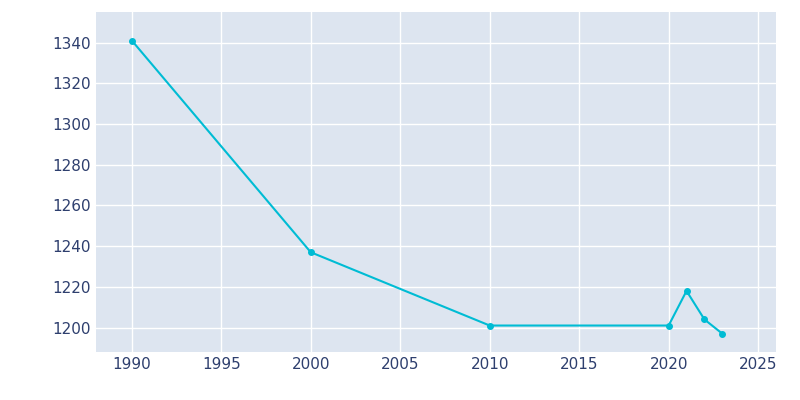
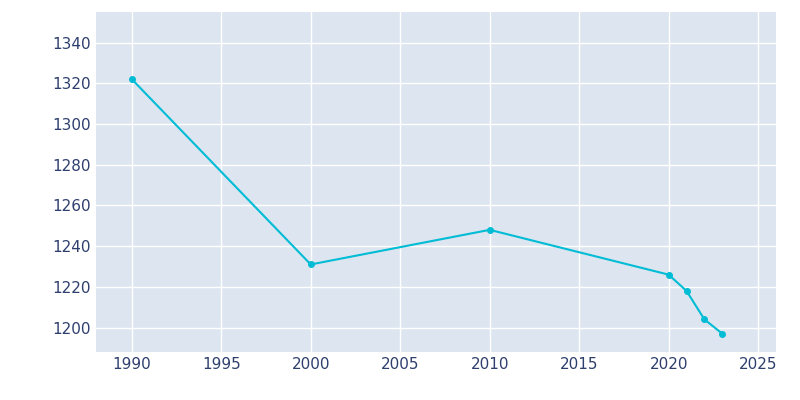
1990: 1341 -> 1322
2000: 1237 -> 1231
2010: 1201 -> 1248
2020: 1201 -> 1226
